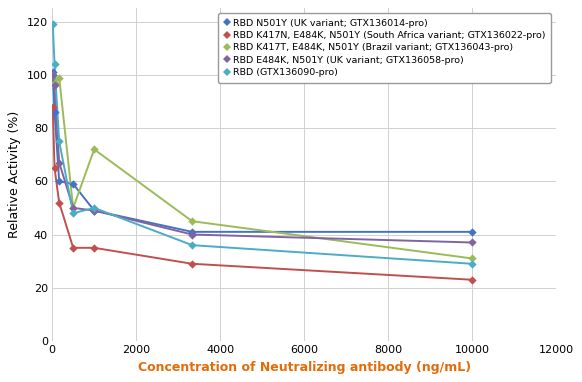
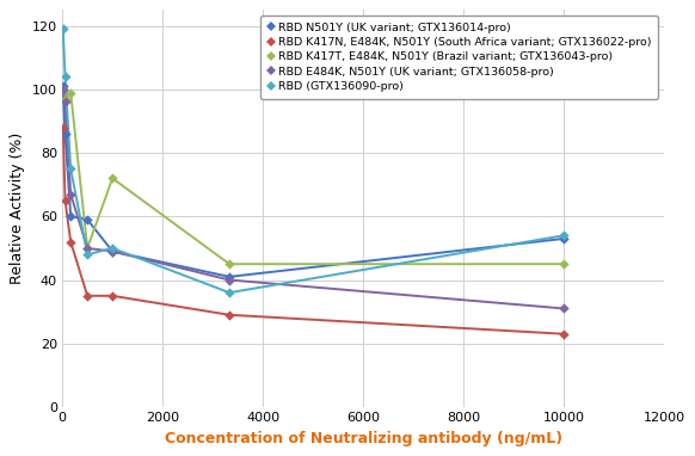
RBD N501Y (UK variant; GTX136014-pro)/10000: 41 -> 53
RBD K417T, E484K, N501Y (Brazil variant; GTX136043-pro)/10000: 31 -> 45
RBD E484K, N501Y (UK variant; GTX136058-pro)/10000: 37 -> 31
RBD (GTX136090-pro)/10000: 29 -> 54
